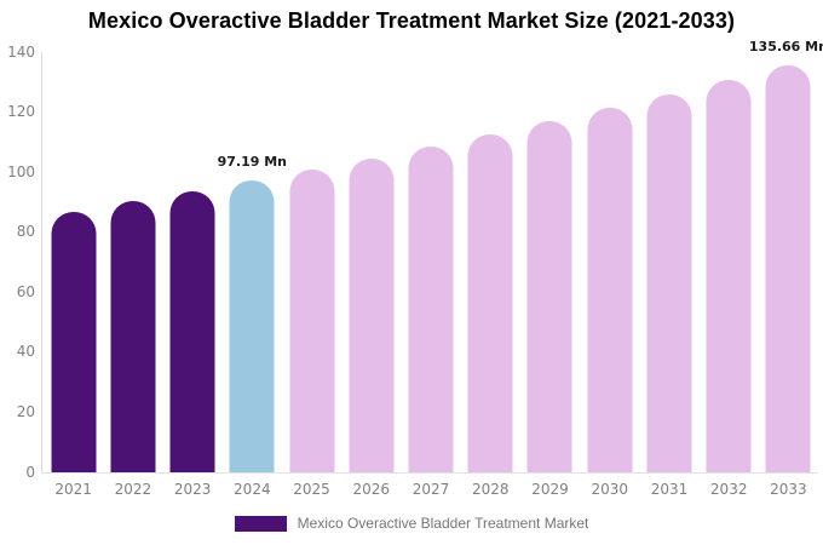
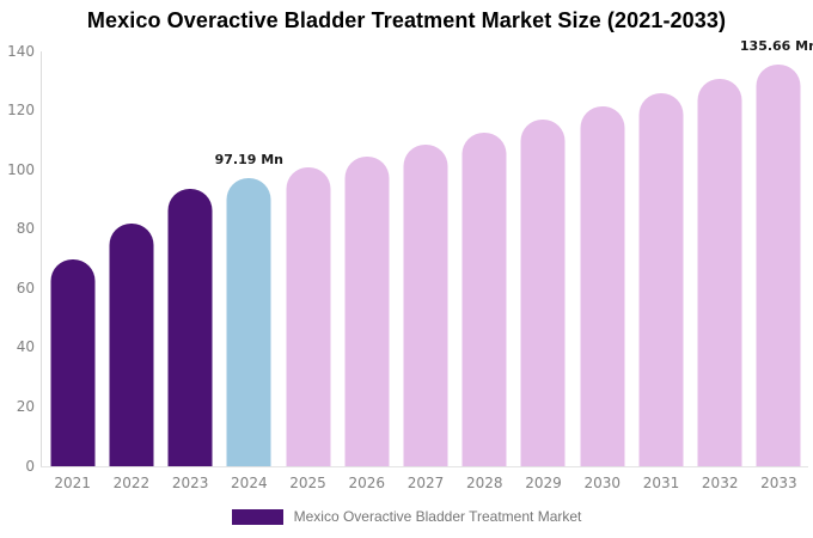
2021: 87 -> 70
2022: 90 -> 82
